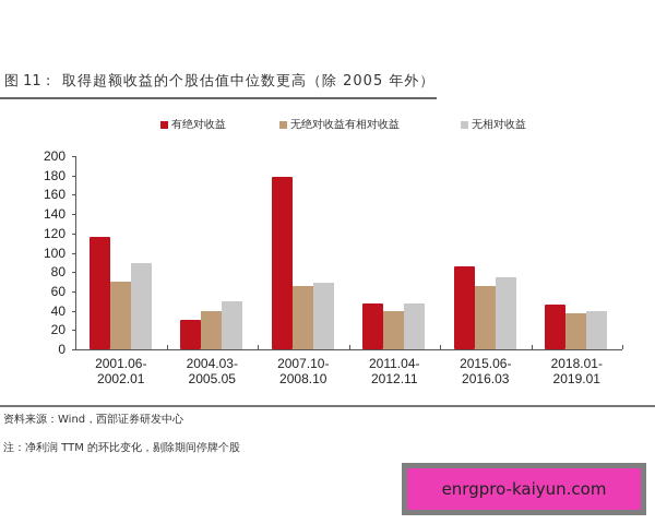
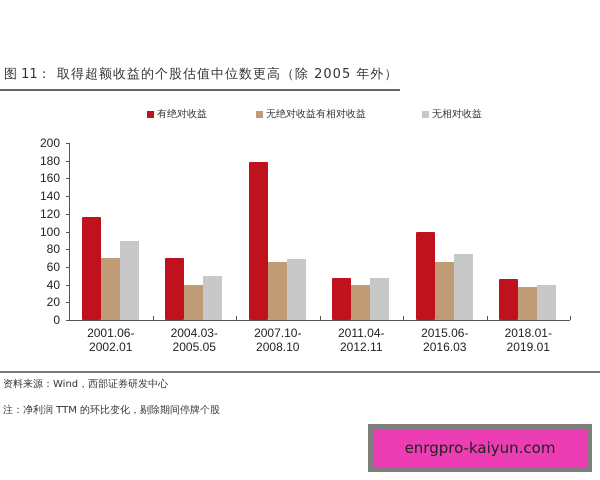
有绝对收益/2004.03-2005.05: 30 -> 70
有绝对收益/2015.06-2016.03: 90 -> 100
